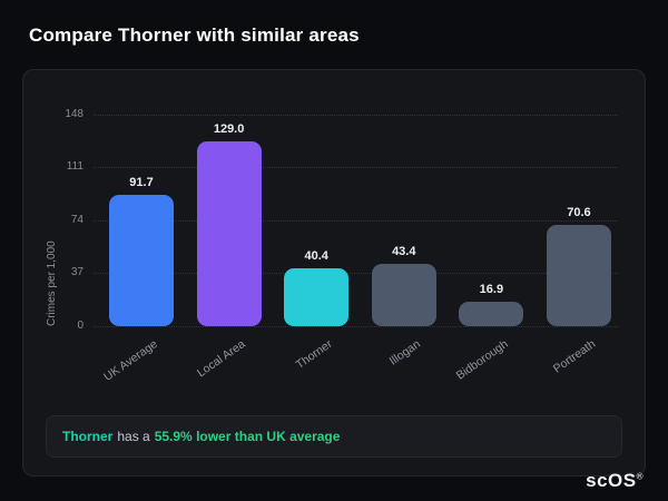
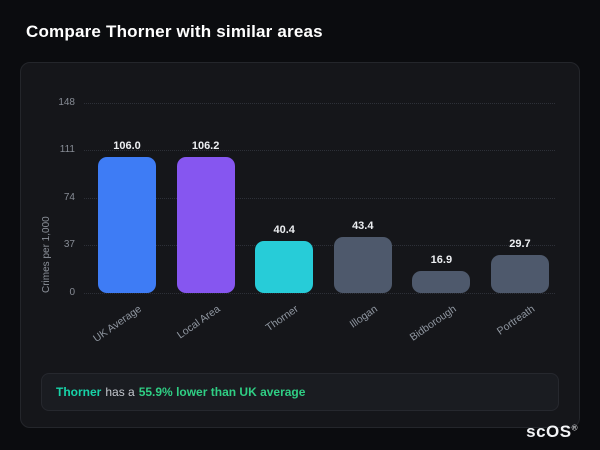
UK Average: 91.7 -> 106.0
Local Area: 129.0 -> 106.2
Portreath: 70.6 -> 29.7
